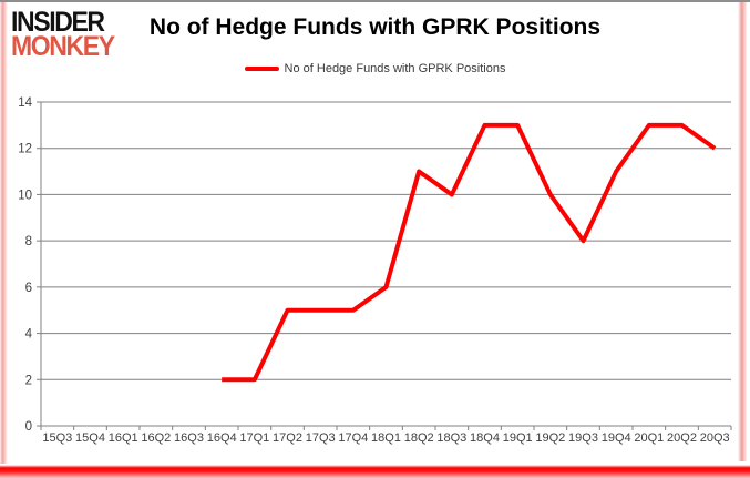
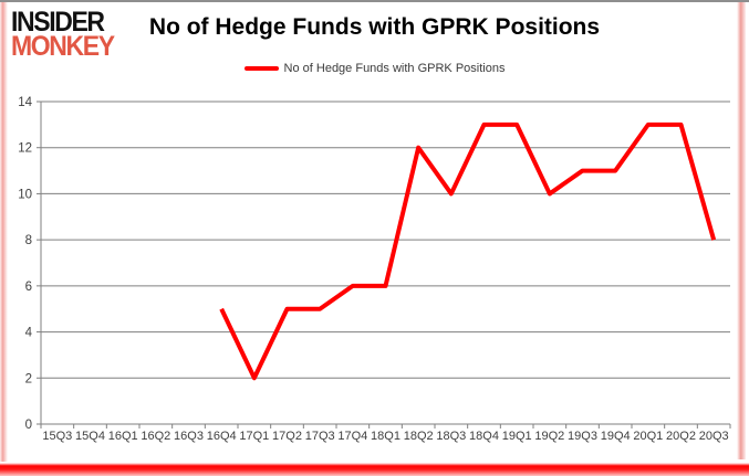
16Q4: 2 -> 5
17Q4: 5 -> 6
18Q2: 11 -> 12
19Q3: 8 -> 11
20Q3: 12 -> 8
